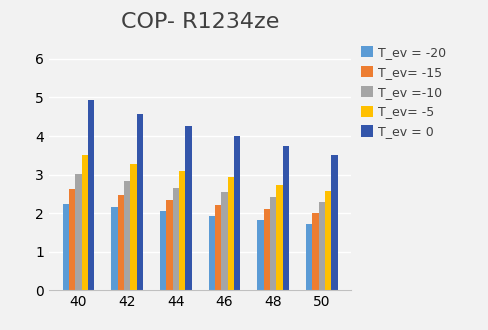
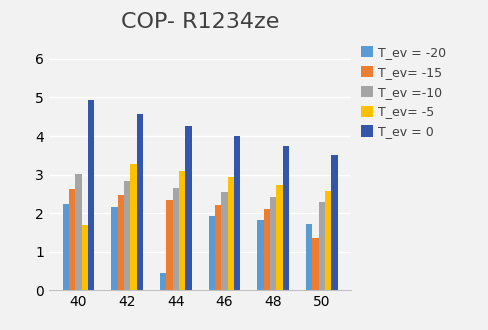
T_ev= -5/40: 3.50 -> 1.70
T_ev = -20/44: 2.05 -> 0.45
T_ev= -15/50: 2.00 -> 1.35
